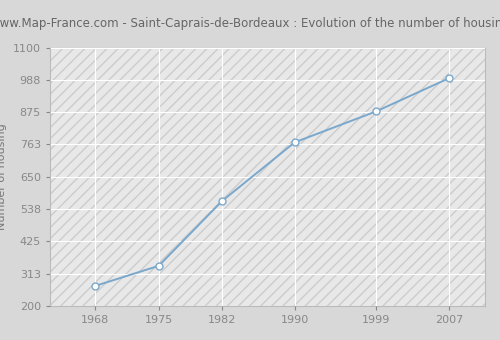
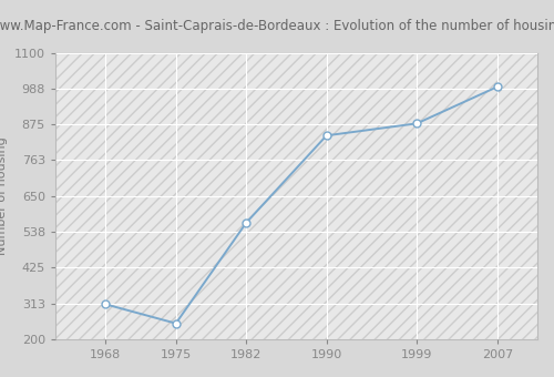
1968: 270 -> 310
1975: 340 -> 250
1990: 770 -> 840
